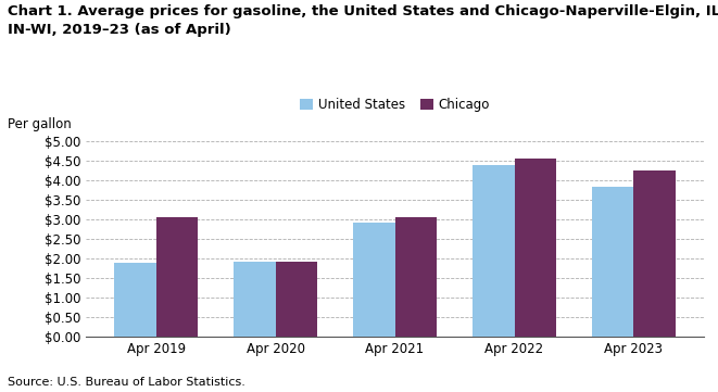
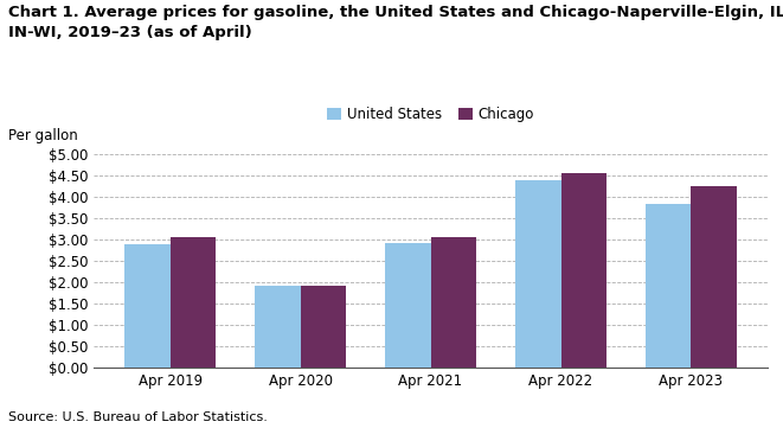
United States/Apr 2019: $1.90 -> $2.90
